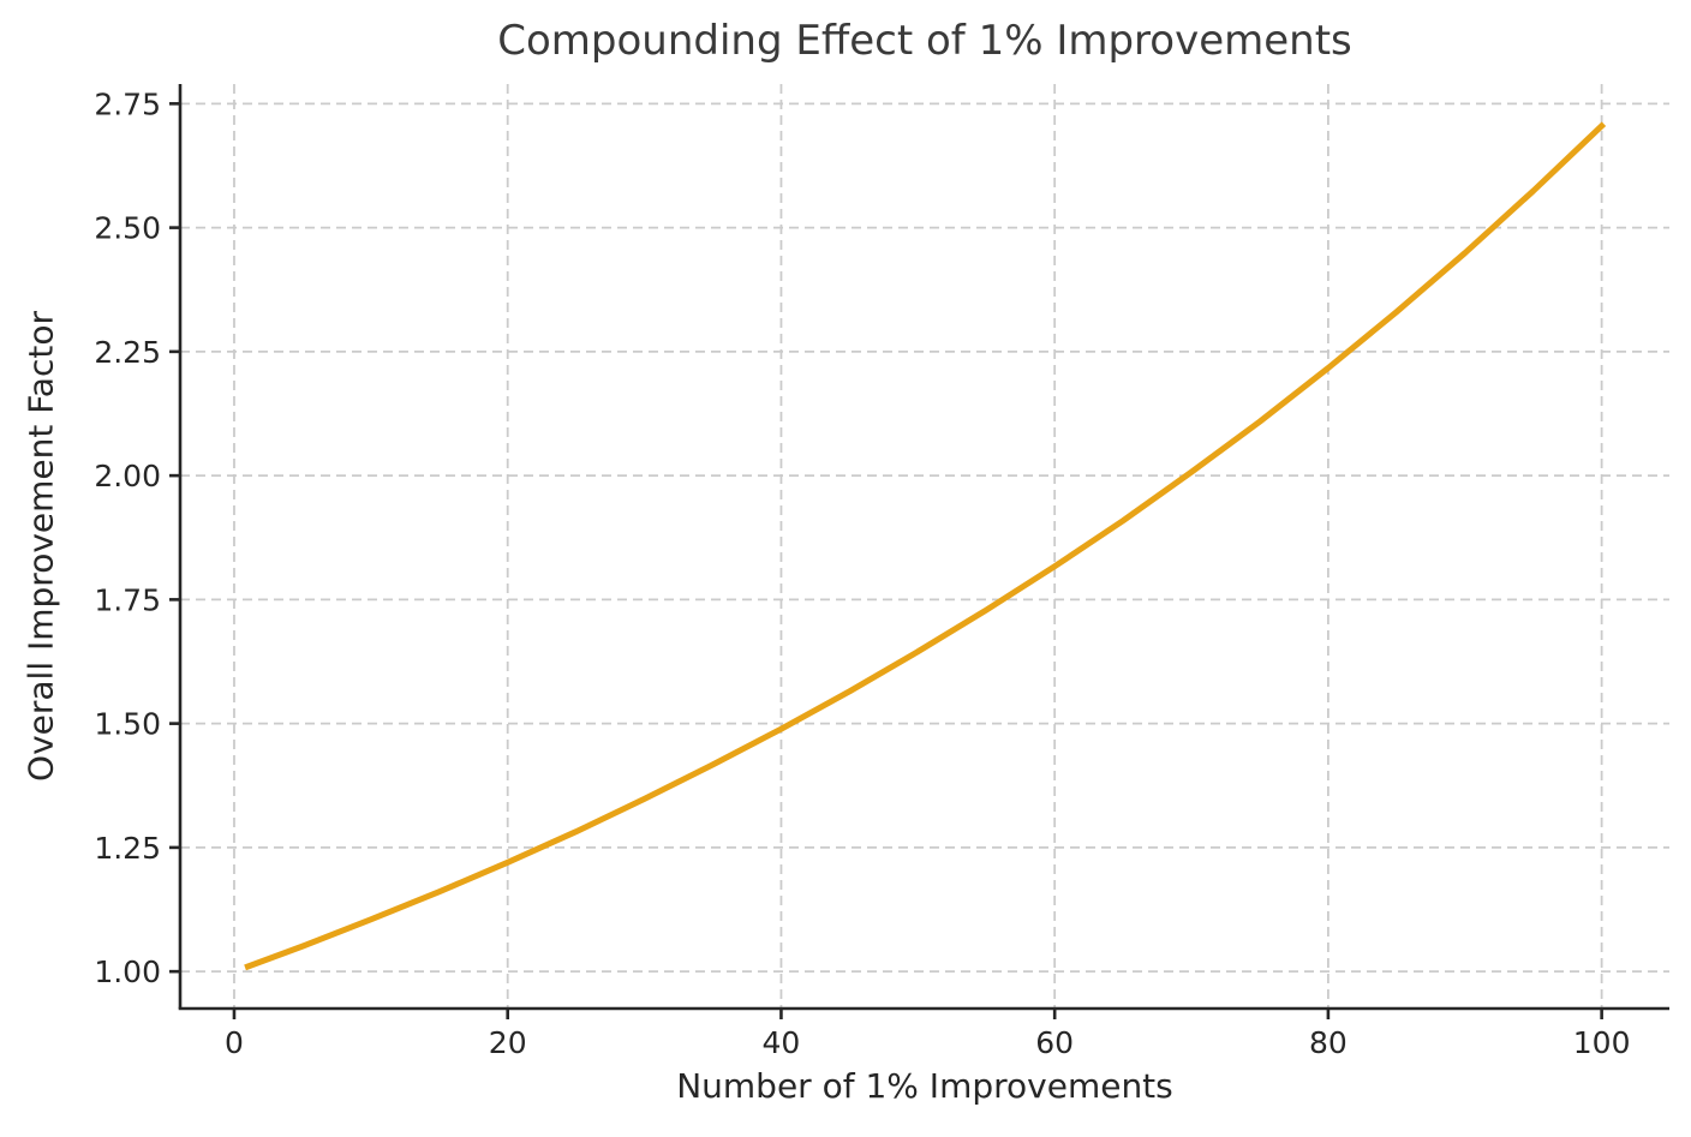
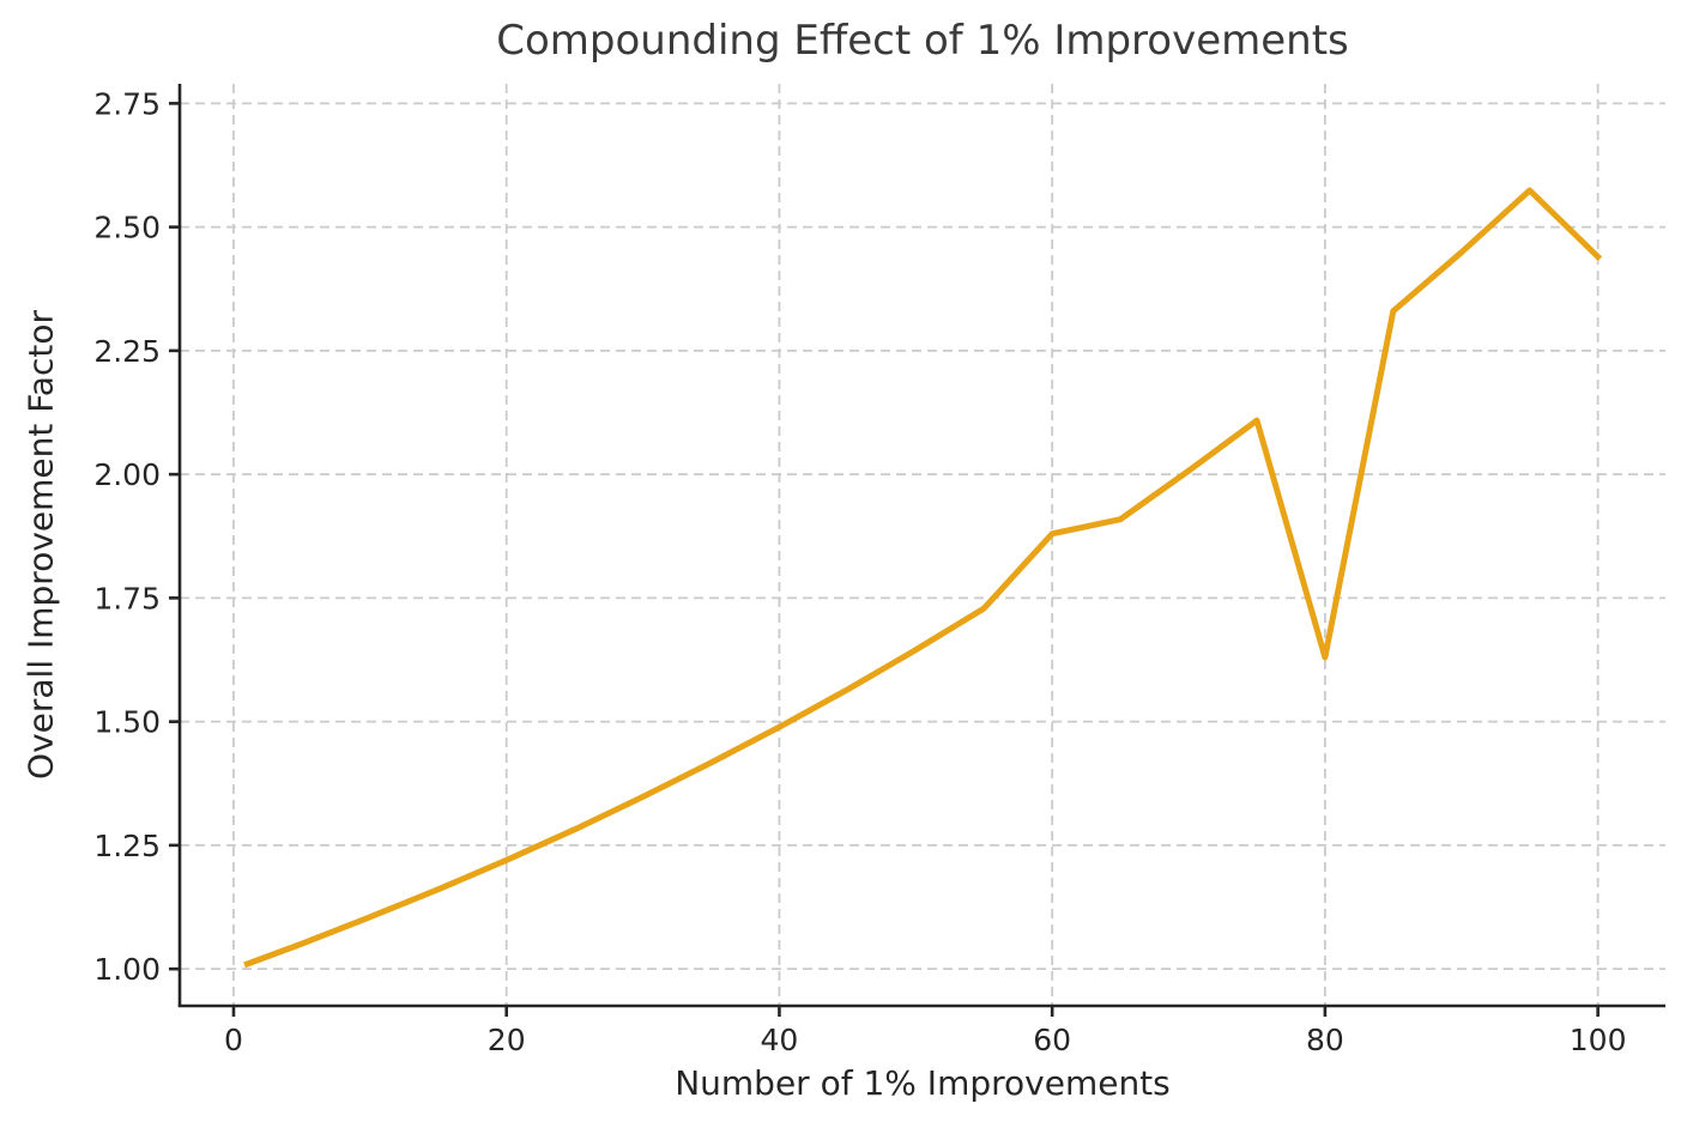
60: 1.82 -> 1.88
80: 2.22 -> 1.63
100: 2.71 -> 2.44
